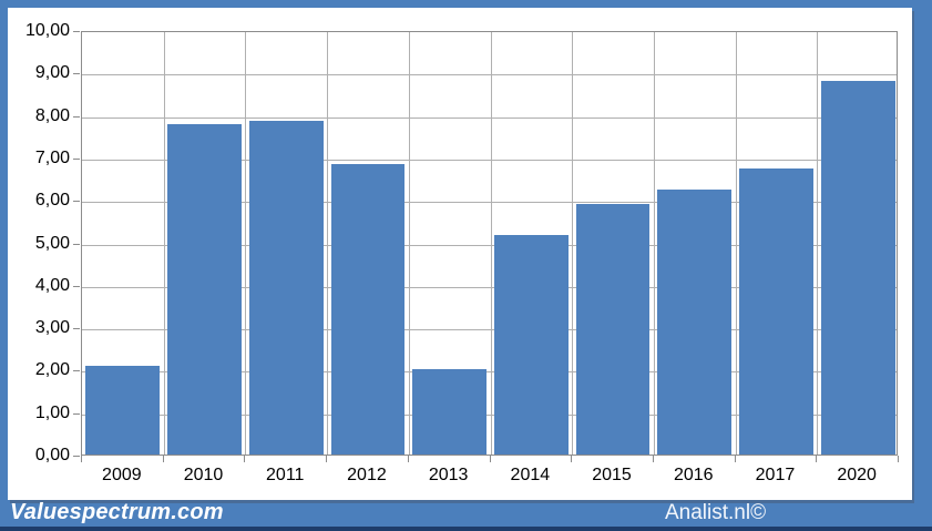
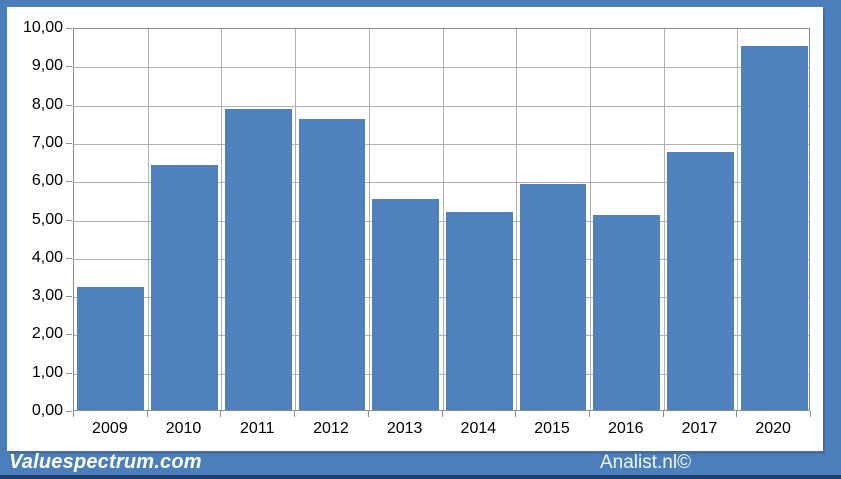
2009: 2,1 -> 3,2
2010: 7,8 -> 6,4
2012: 6,8 -> 7,6
2013: 2,0 -> 5,5
2016: 6,2 -> 5,1
2020: 8,8 -> 9,5
